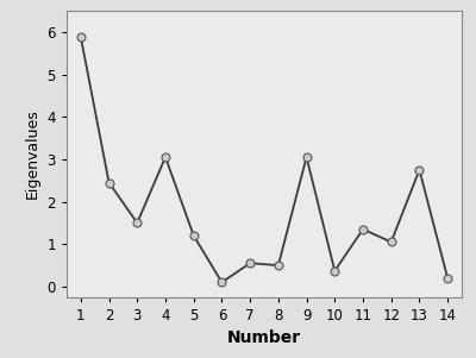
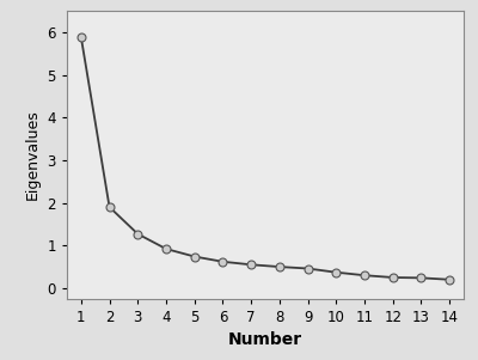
2: 2.45 -> 1.90
3: 1.50 -> 1.27
4: 3.05 -> 0.92
5: 1.20 -> 0.74
6: 0.10 -> 0.62
9: 3.05 -> 0.46
11: 1.35 -> 0.30
12: 1.05 -> 0.25
13: 2.75 -> 0.24
